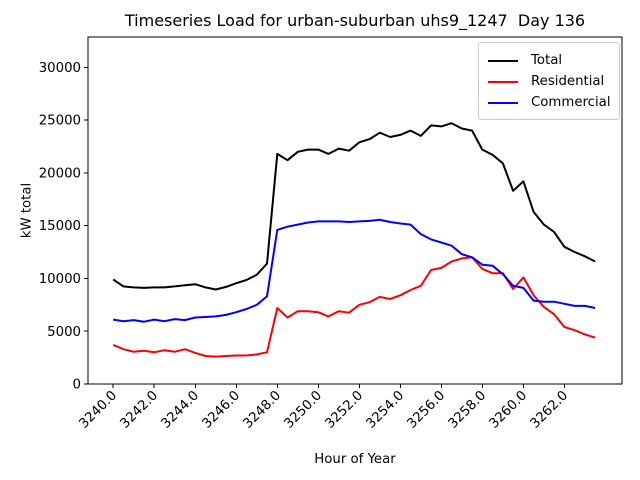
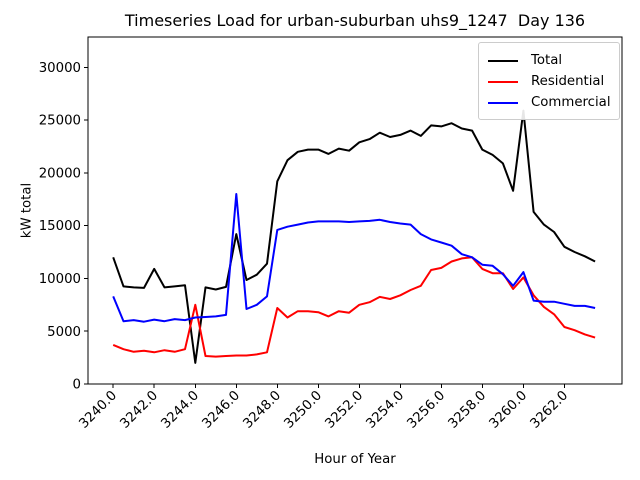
Total/3240.0: 9900 -> 12000
Commercial/3240.0: 6100 -> 8300
Total/3242.0: 9200 -> 10900
Total/3244.0: 9400 -> 2000
Residential/3244.0: 3000 -> 7500
Total/3246.0: 9600 -> 14200
Commercial/3246.0: 6800 -> 18000
Total/3248.0: 21800 -> 19200
Total/3260.0: 19200 -> 25900
Commercial/3260.0: 9100 -> 10600
